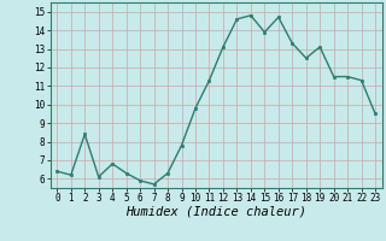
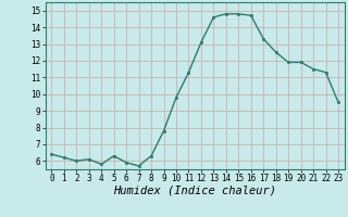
2: 8.4 -> 6.0
4: 6.8 -> 5.8
15: 13.9 -> 14.8
19: 13.1 -> 11.9
20: 11.5 -> 11.9
